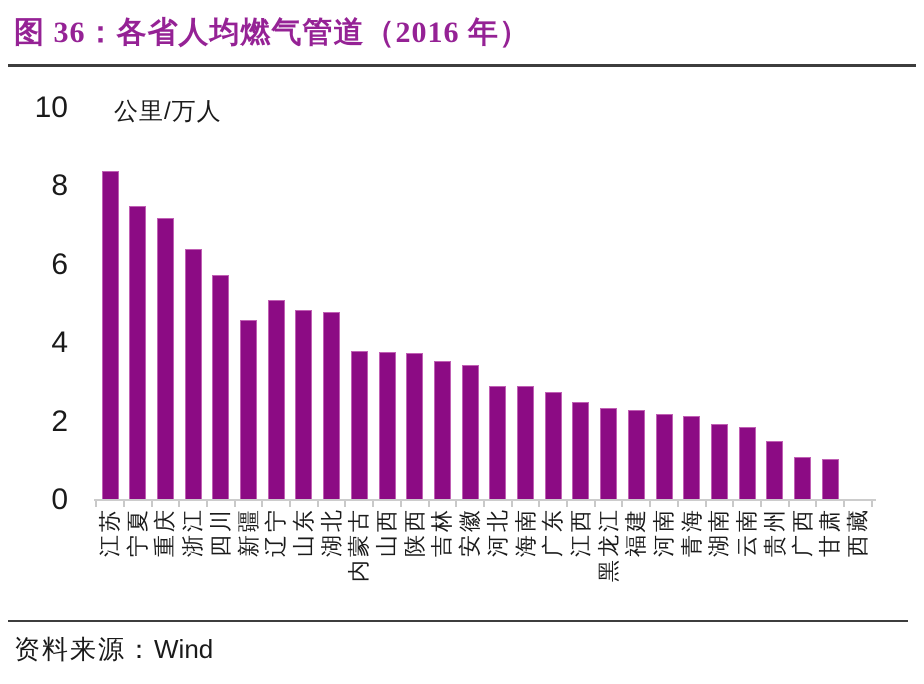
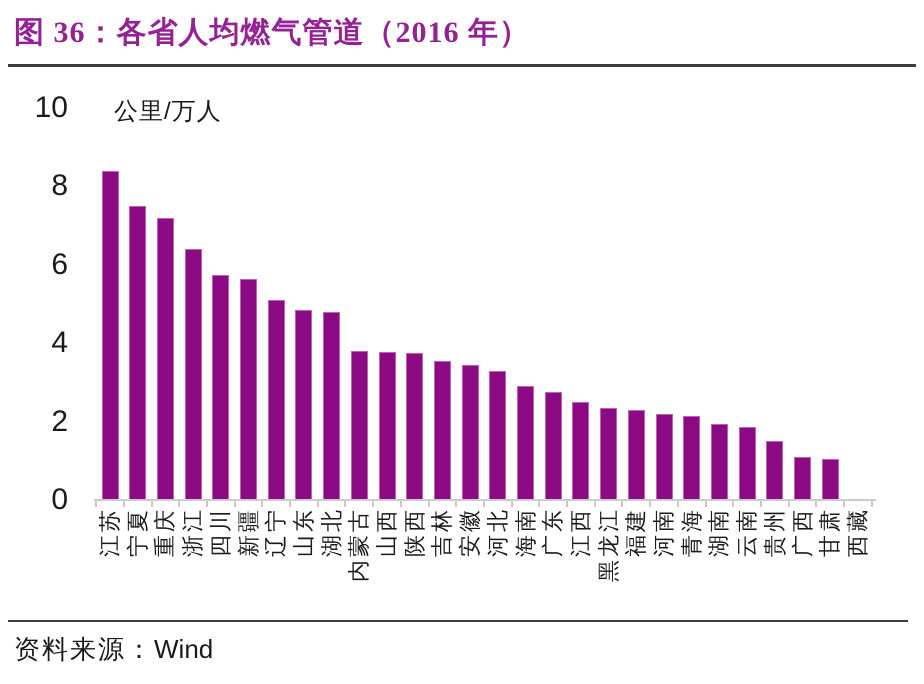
新疆: 4.6 -> 5.7
河北: 2.9 -> 3.3
